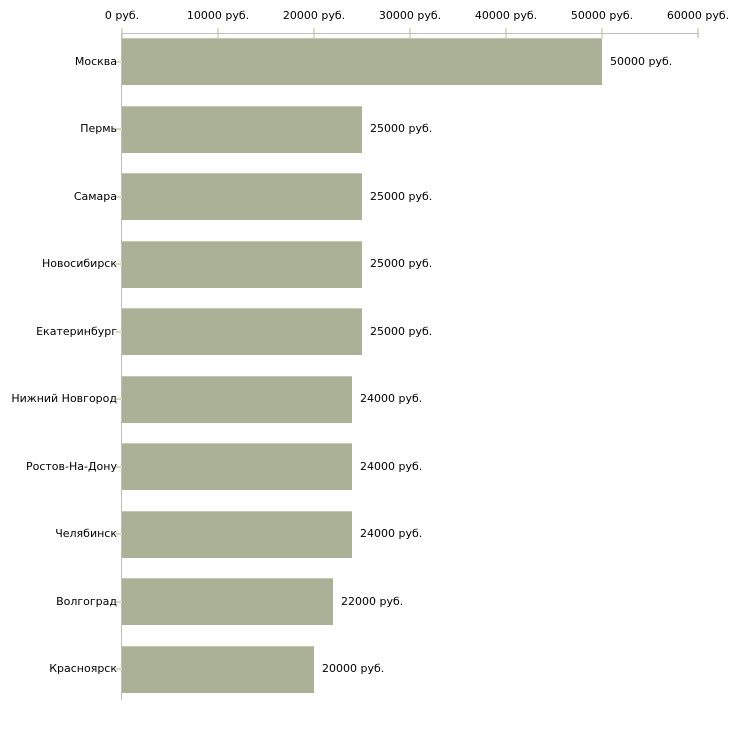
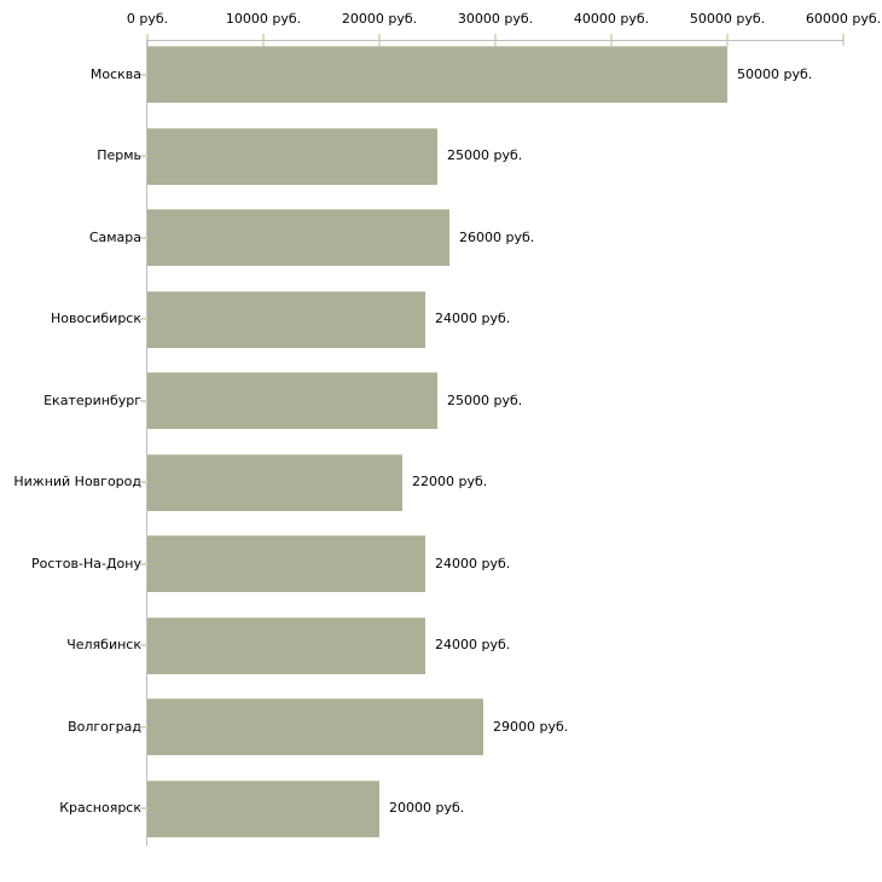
Самара: 25000 -> 26000
Новосибирск: 25000 -> 24000
Нижний Новгород: 24000 -> 22000
Волгоград: 22000 -> 29000
